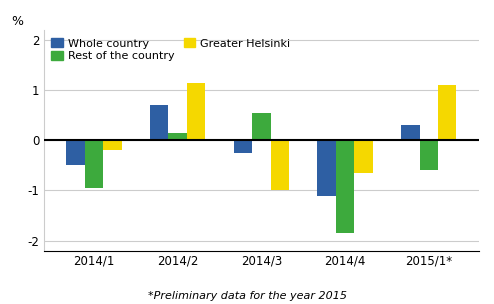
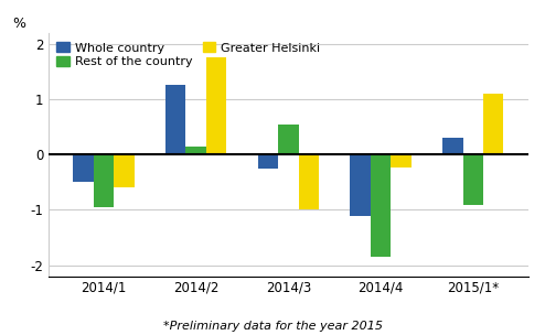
Greater Helsinki/2014/1: -0.20 -> -0.60
Whole country/2014/2: 0.70 -> 1.26
Greater Helsinki/2014/2: 1.15 -> 1.76
Greater Helsinki/2014/4: -0.65 -> -0.24
Rest of the country/2015/1*: -0.60 -> -0.92
